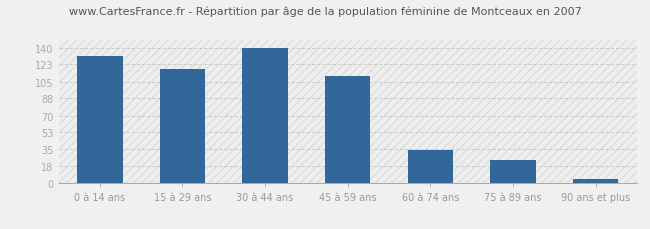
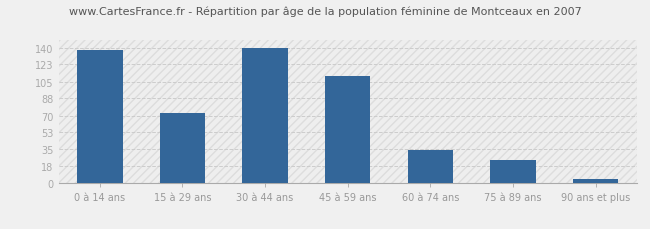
0 à 14 ans: 132 -> 138
15 à 29 ans: 118 -> 73
